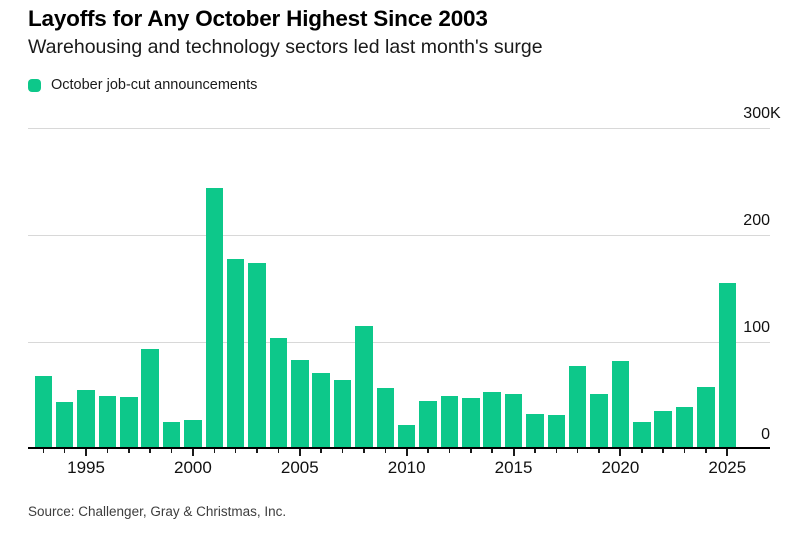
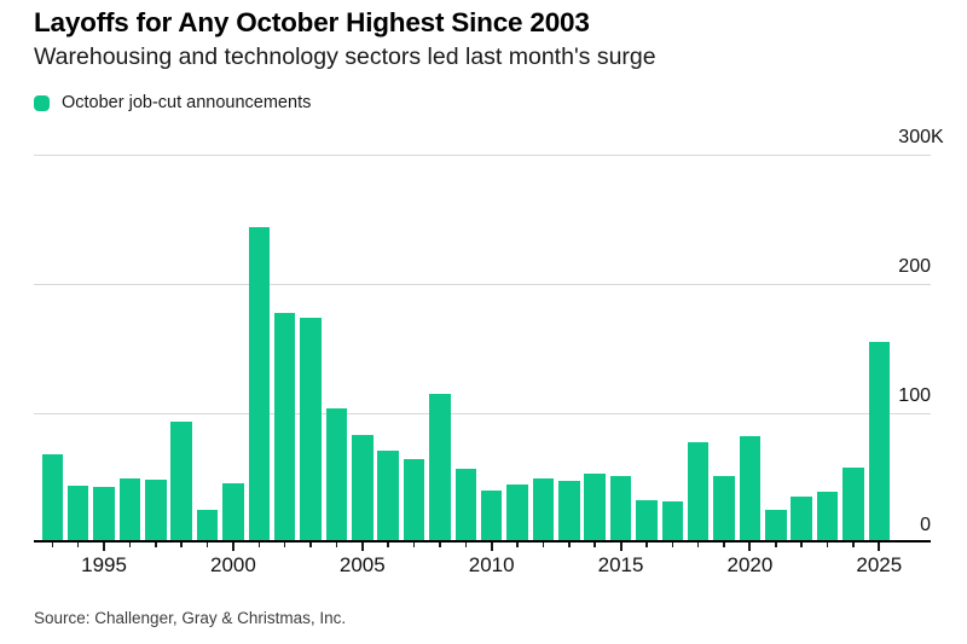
1995: 53 -> 41
2000: 25 -> 44
2010: 21 -> 38
